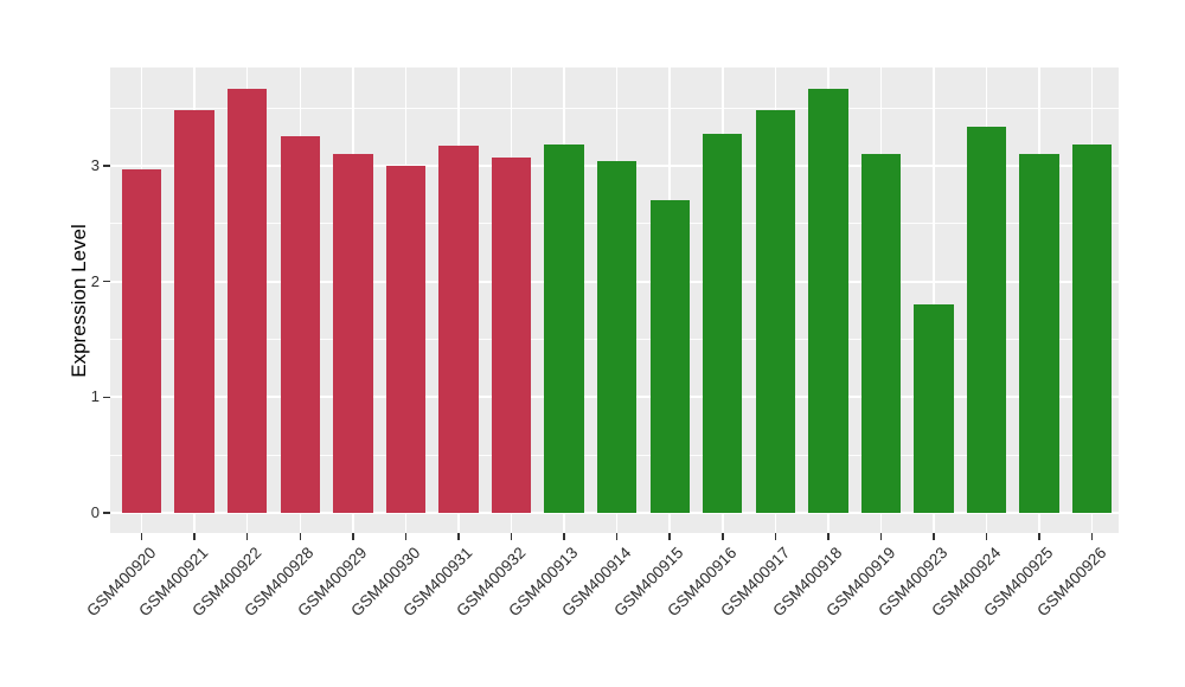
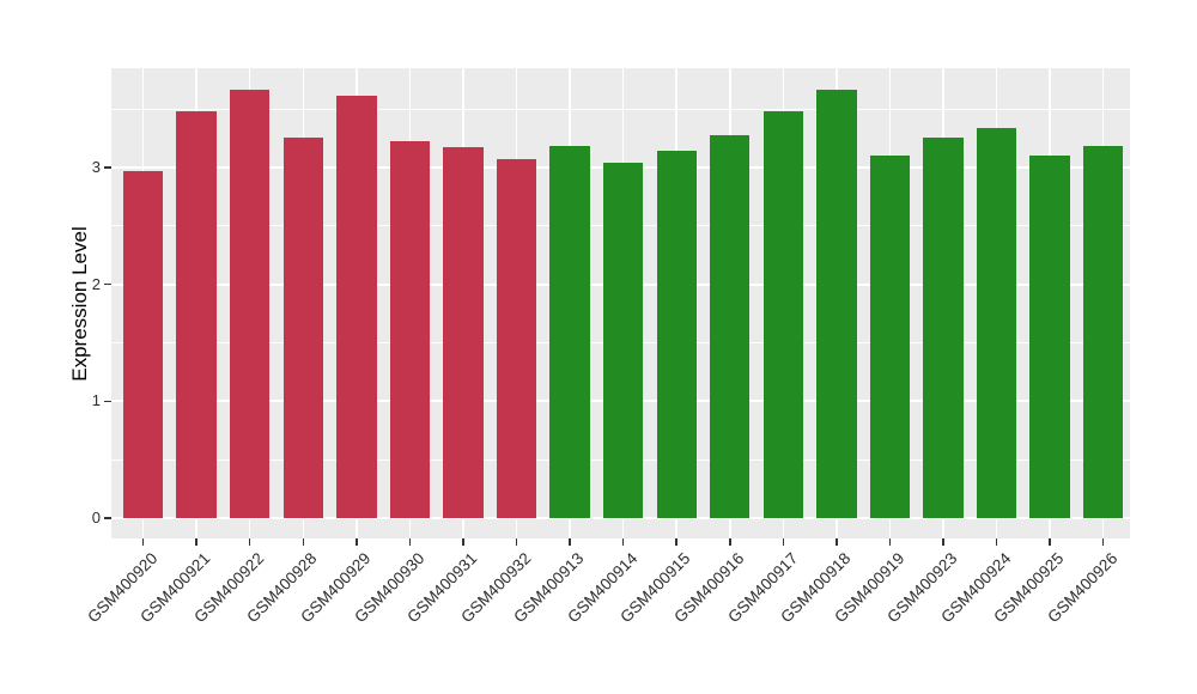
GSM400929: 3.1 -> 3.6
GSM400930: 3.0 -> 3.2
GSM400915: 2.7 -> 3.1
GSM400923: 1.8 -> 3.3
